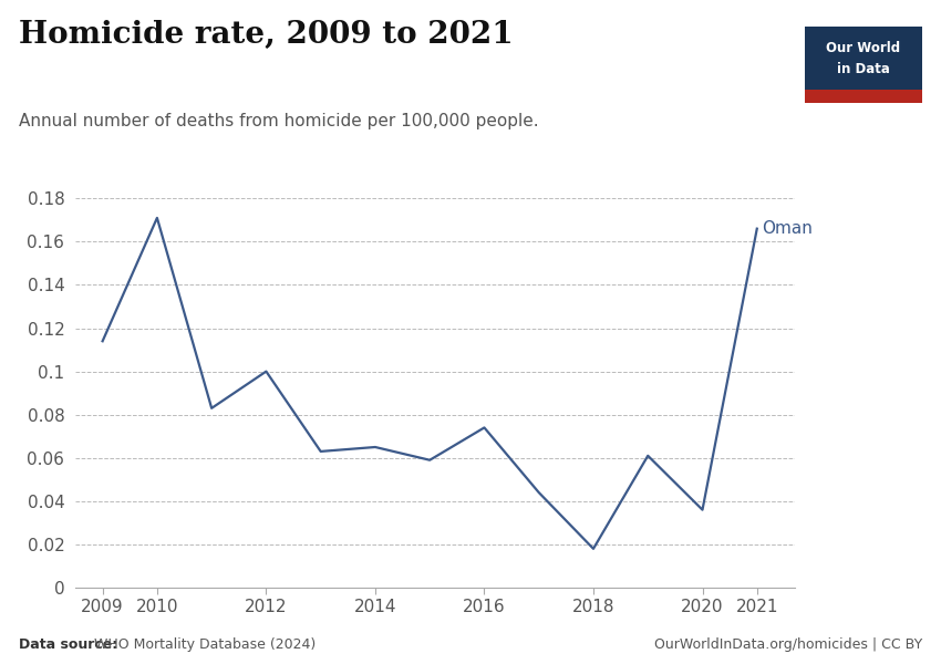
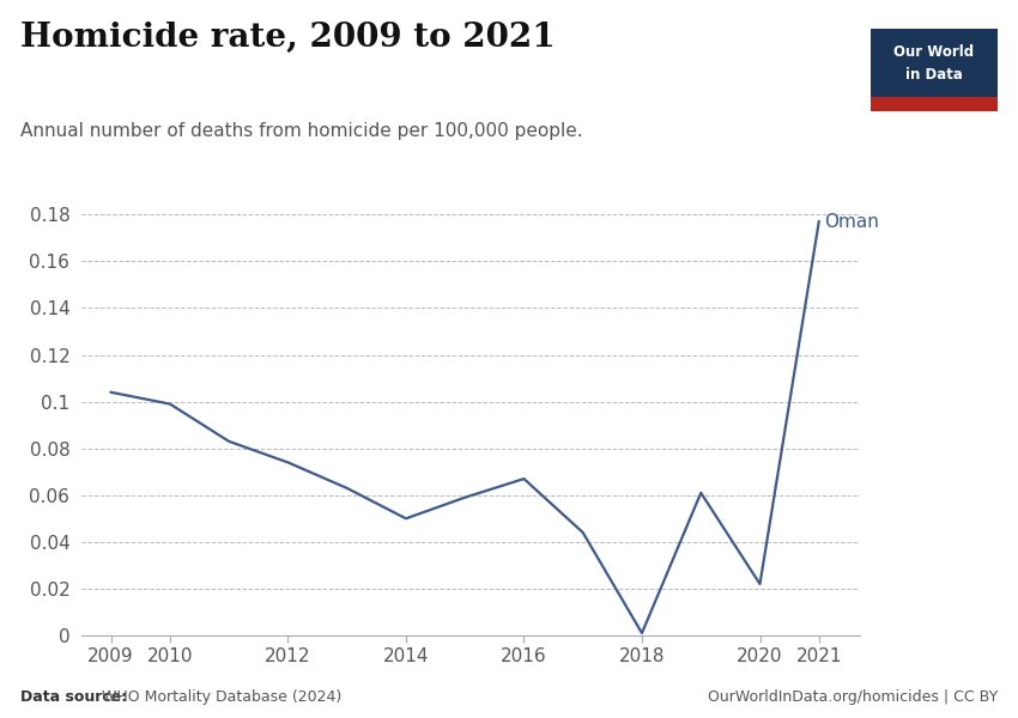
2009: 0.114 -> 0.104
2010: 0.171 -> 0.099
2012: 0.100 -> 0.074
2014: 0.065 -> 0.050
2016: 0.074 -> 0.067
2018: 0.018 -> 0.001
2020: 0.036 -> 0.022
2021: 0.166 -> 0.177
